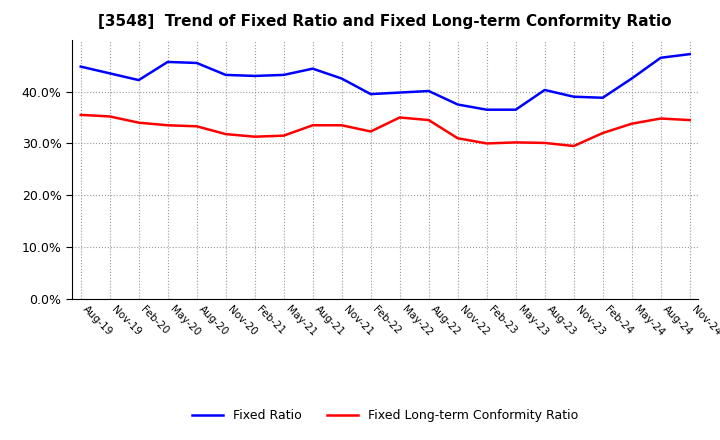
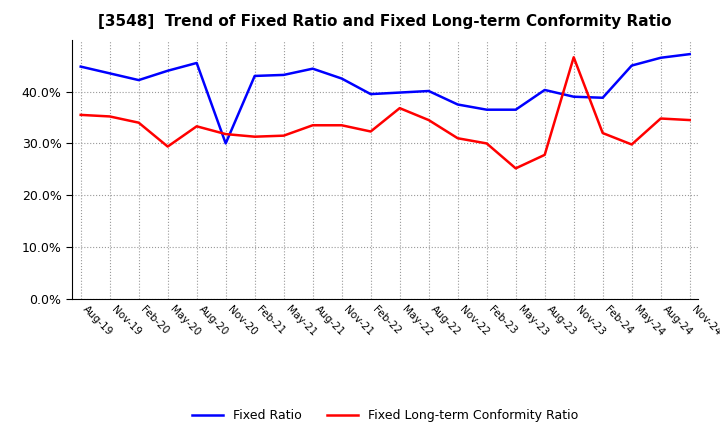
Fixed Ratio/May-20: 45.7% -> 44.0%
Fixed Long-term Conformity Ratio/May-20: 33.5% -> 29.4%
Fixed Ratio/Nov-20: 43.2% -> 30.0%
Fixed Long-term Conformity Ratio/May-22: 35.0% -> 36.8%
Fixed Long-term Conformity Ratio/May-23: 30.2% -> 25.2%
Fixed Long-term Conformity Ratio/Aug-23: 30.1% -> 27.8%
Fixed Long-term Conformity Ratio/Nov-23: 29.5% -> 46.6%
Fixed Ratio/May-24: 42.5% -> 45.0%
Fixed Long-term Conformity Ratio/May-24: 33.8% -> 29.8%
